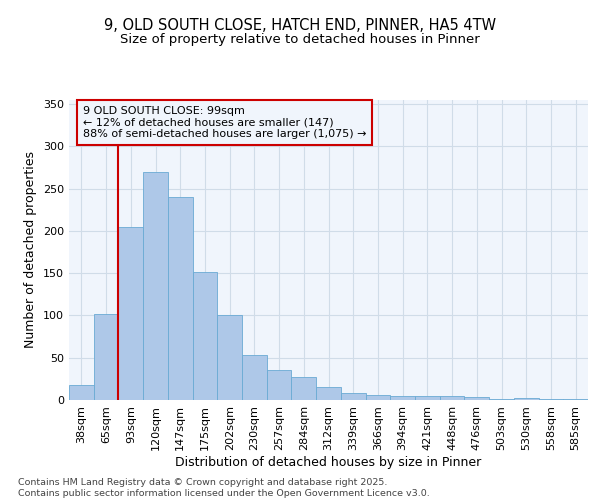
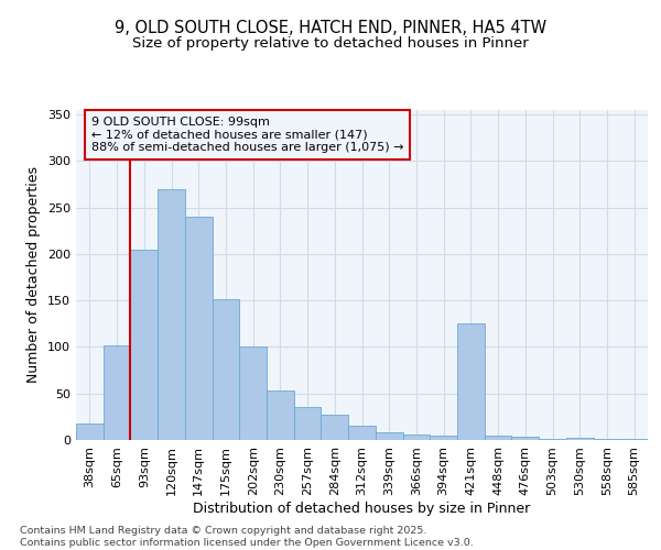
421sqm: 5 -> 126
